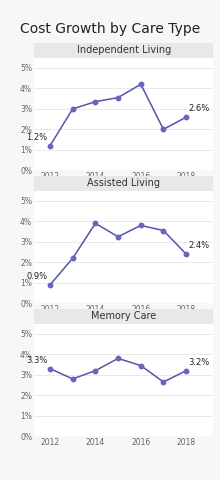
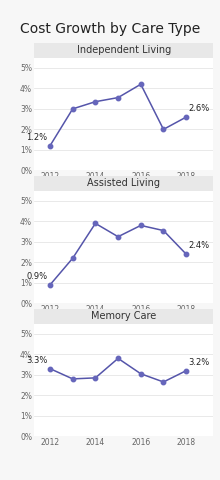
2014: 3.20% -> 2.85%
2016: 3.45% -> 3.05%
